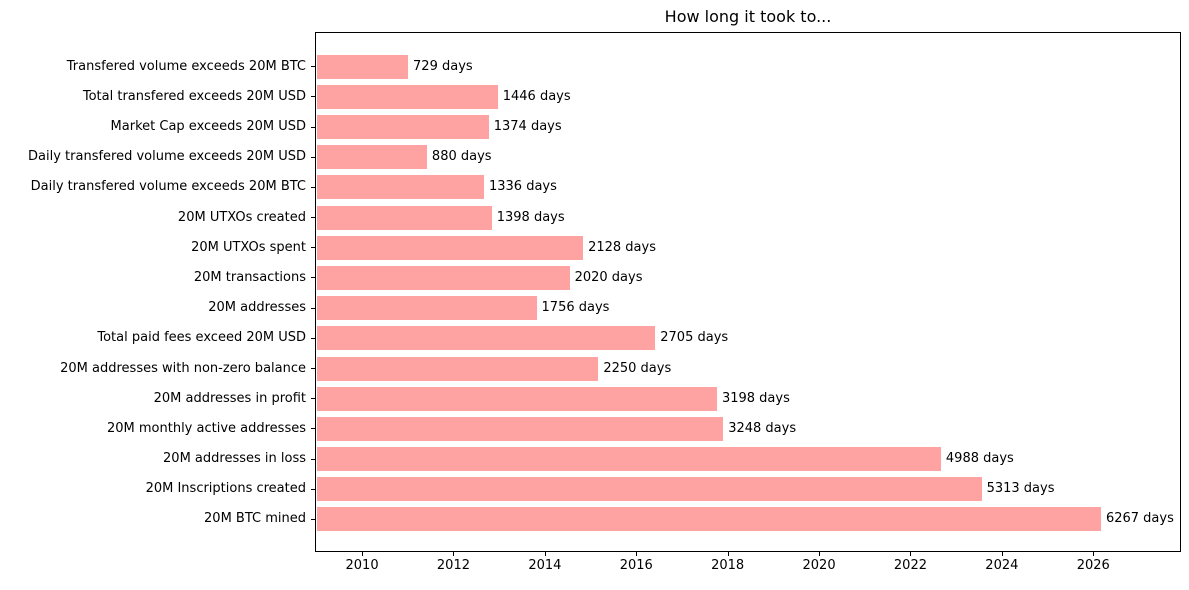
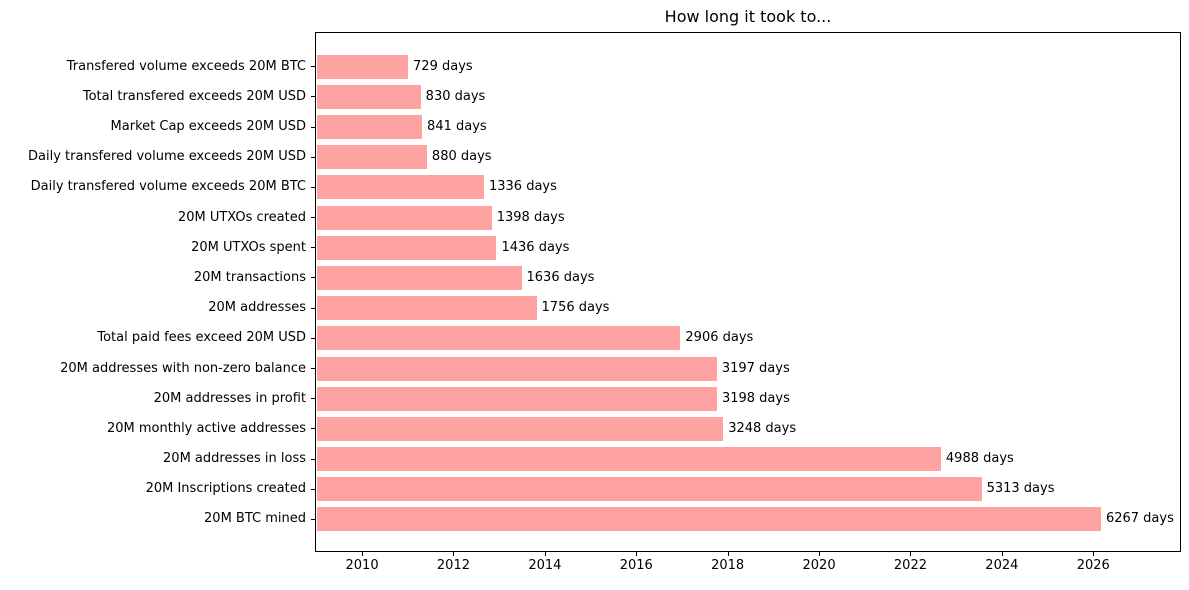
Total transfered exceeds 20M USD: 1446 -> 830
Market Cap exceeds 20M USD: 1374 -> 841
20M UTXOs spent: 2128 -> 1436
20M transactions: 2020 -> 1636
Total paid fees exceed 20M USD: 2705 -> 2906
20M addresses with non-zero balance: 2250 -> 3197
